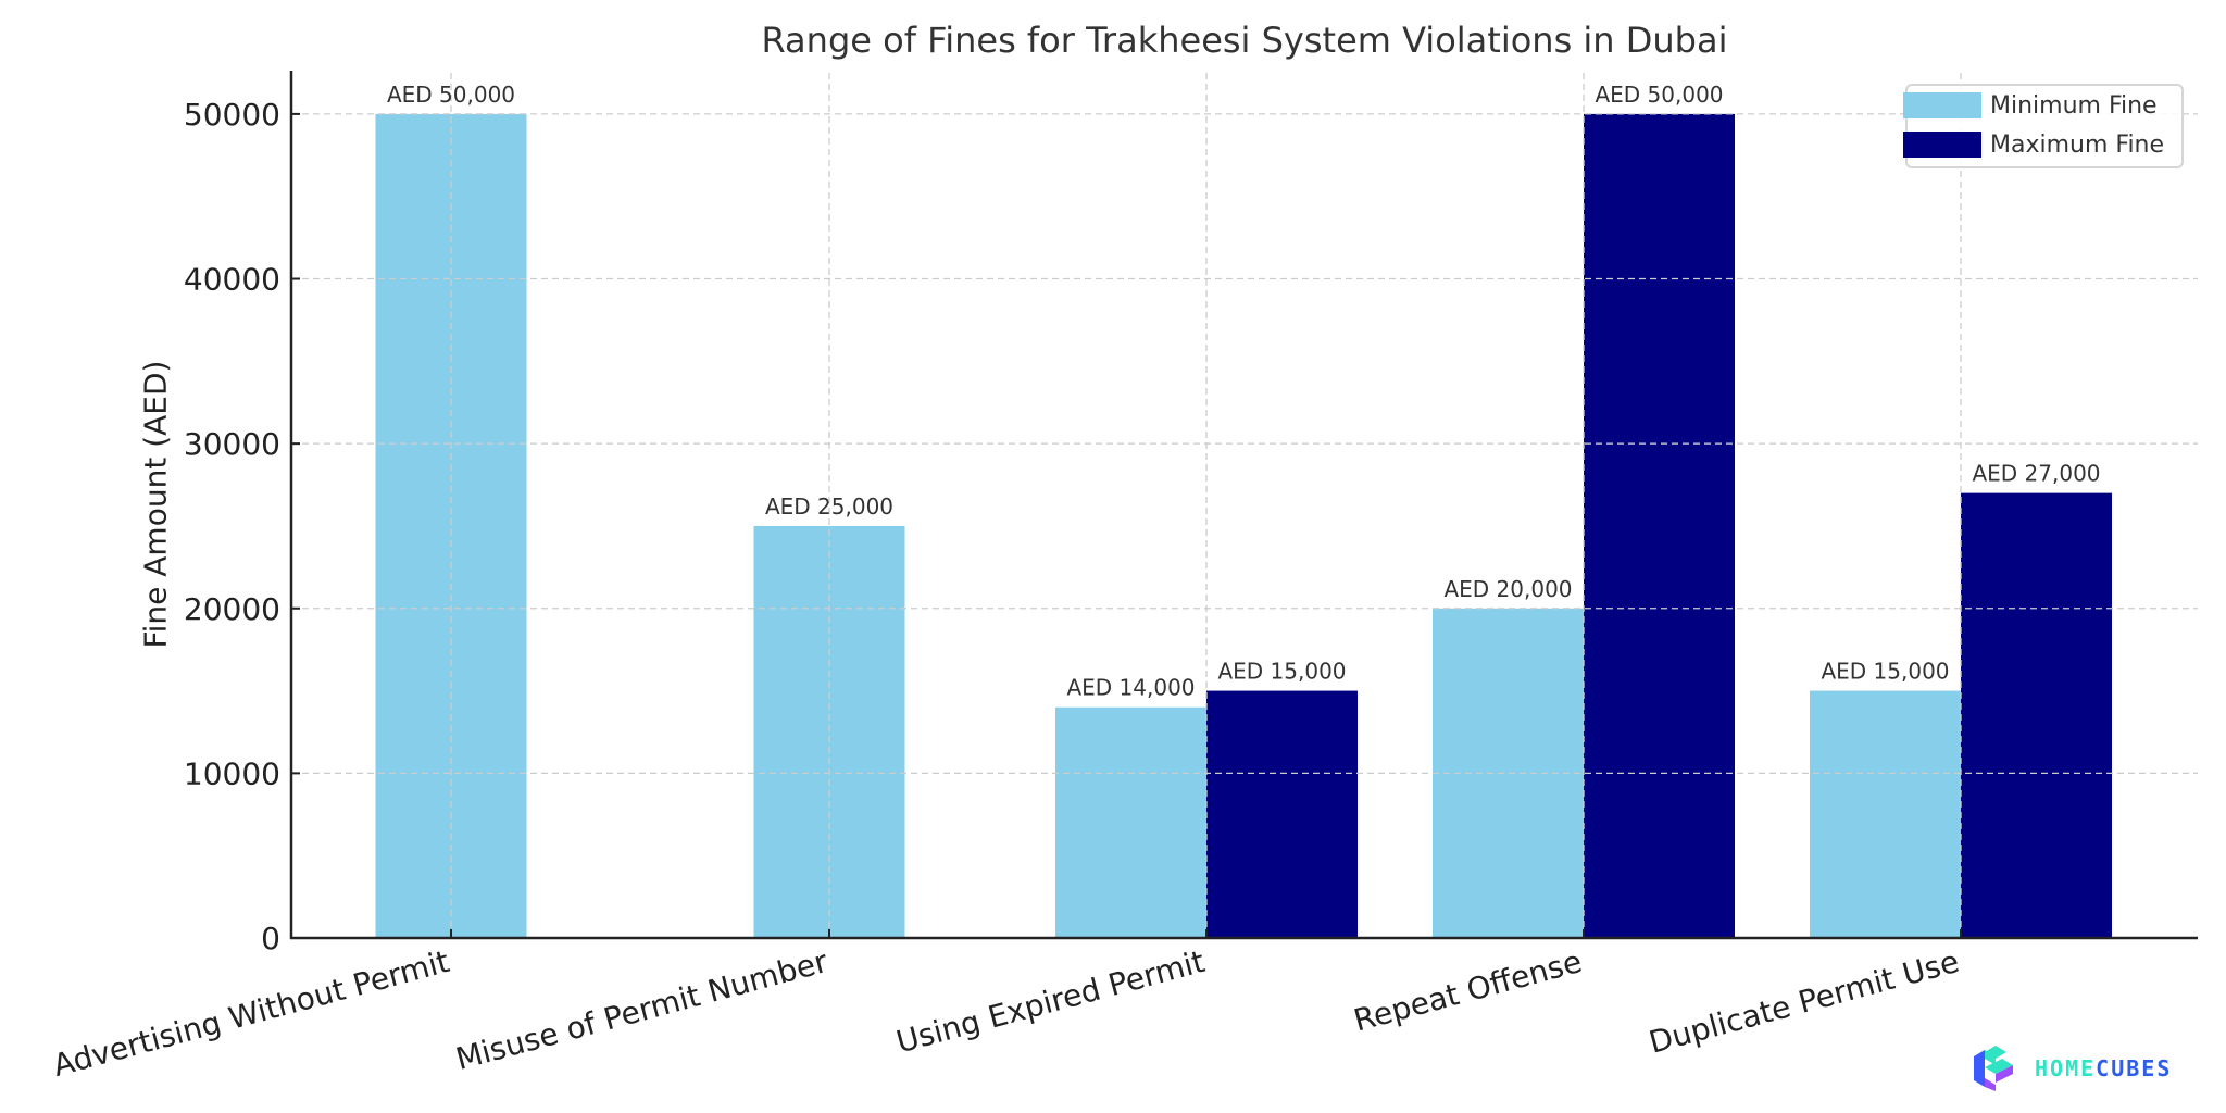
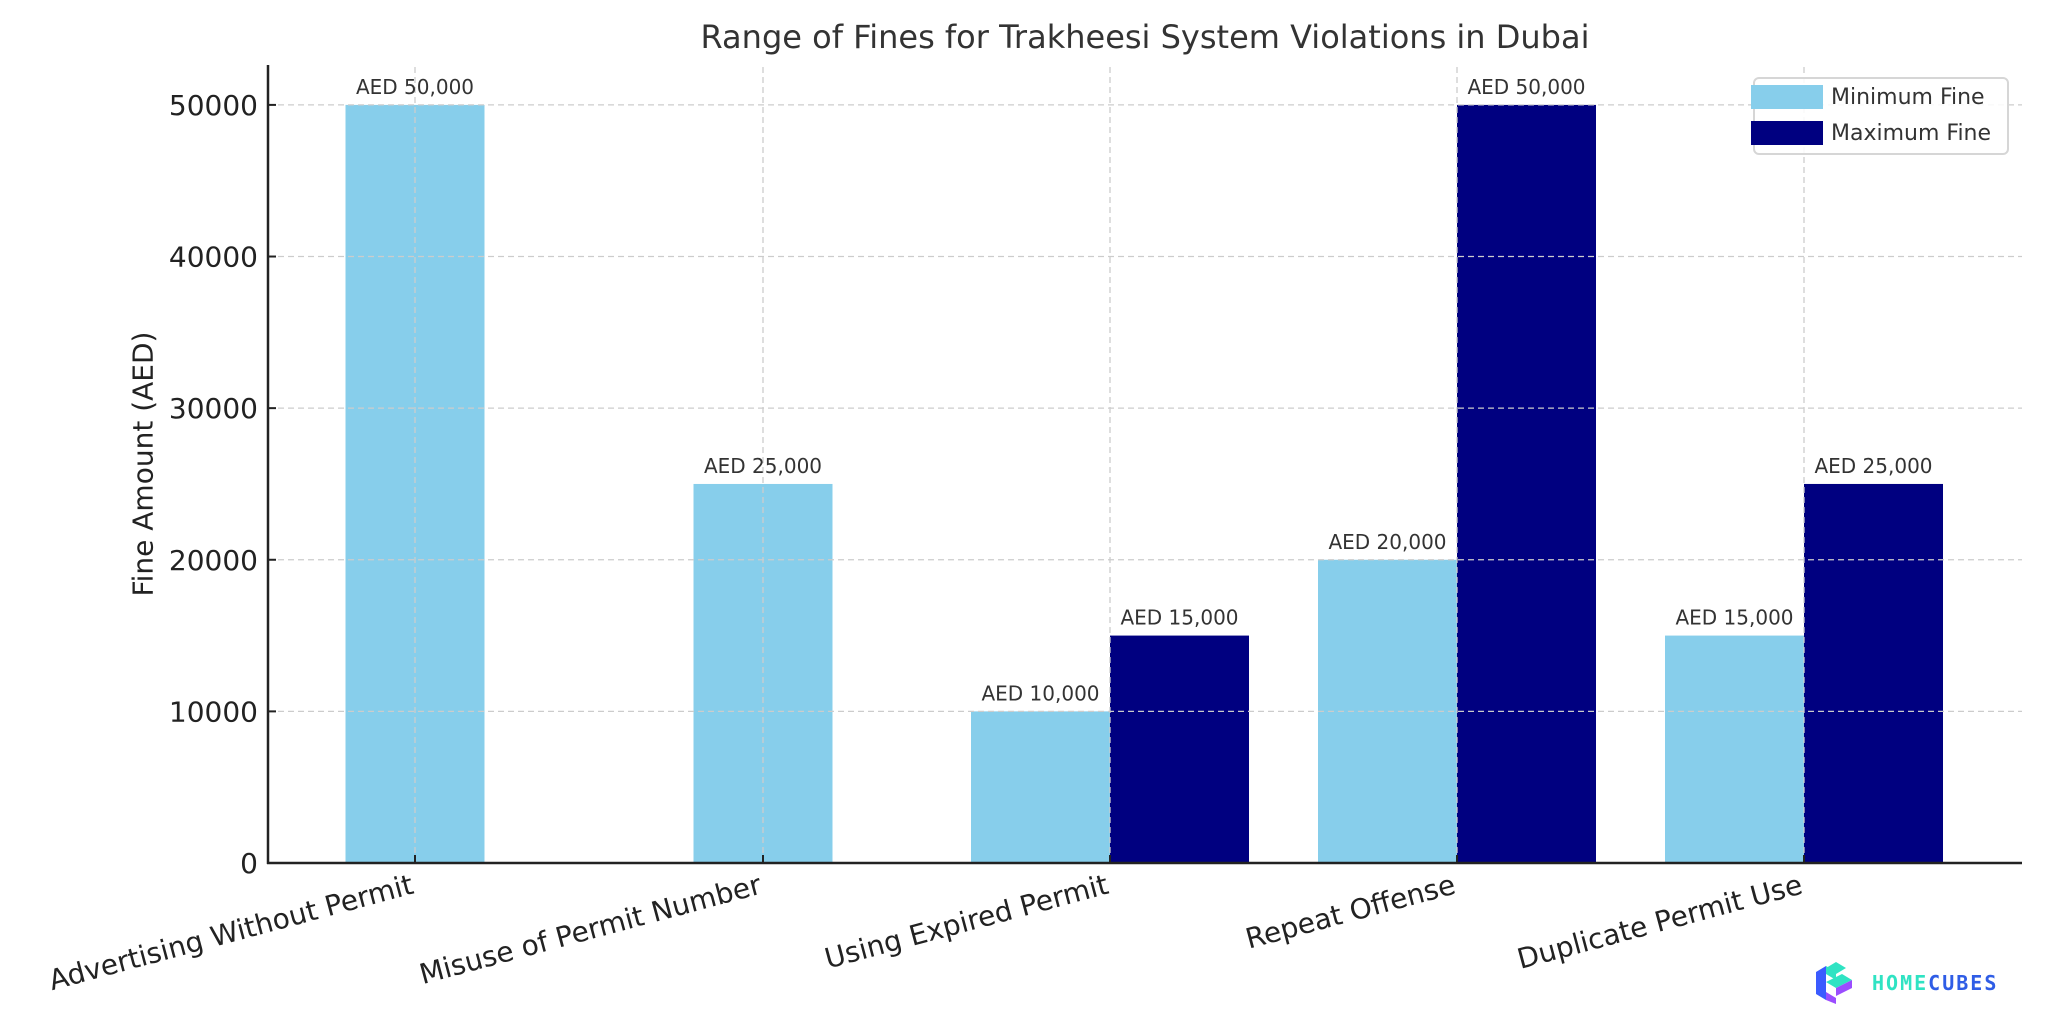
Minimum Fine/Using Expired Permit: 14,000 -> 10,000
Maximum Fine/Duplicate Permit Use: 27,000 -> 25,000
